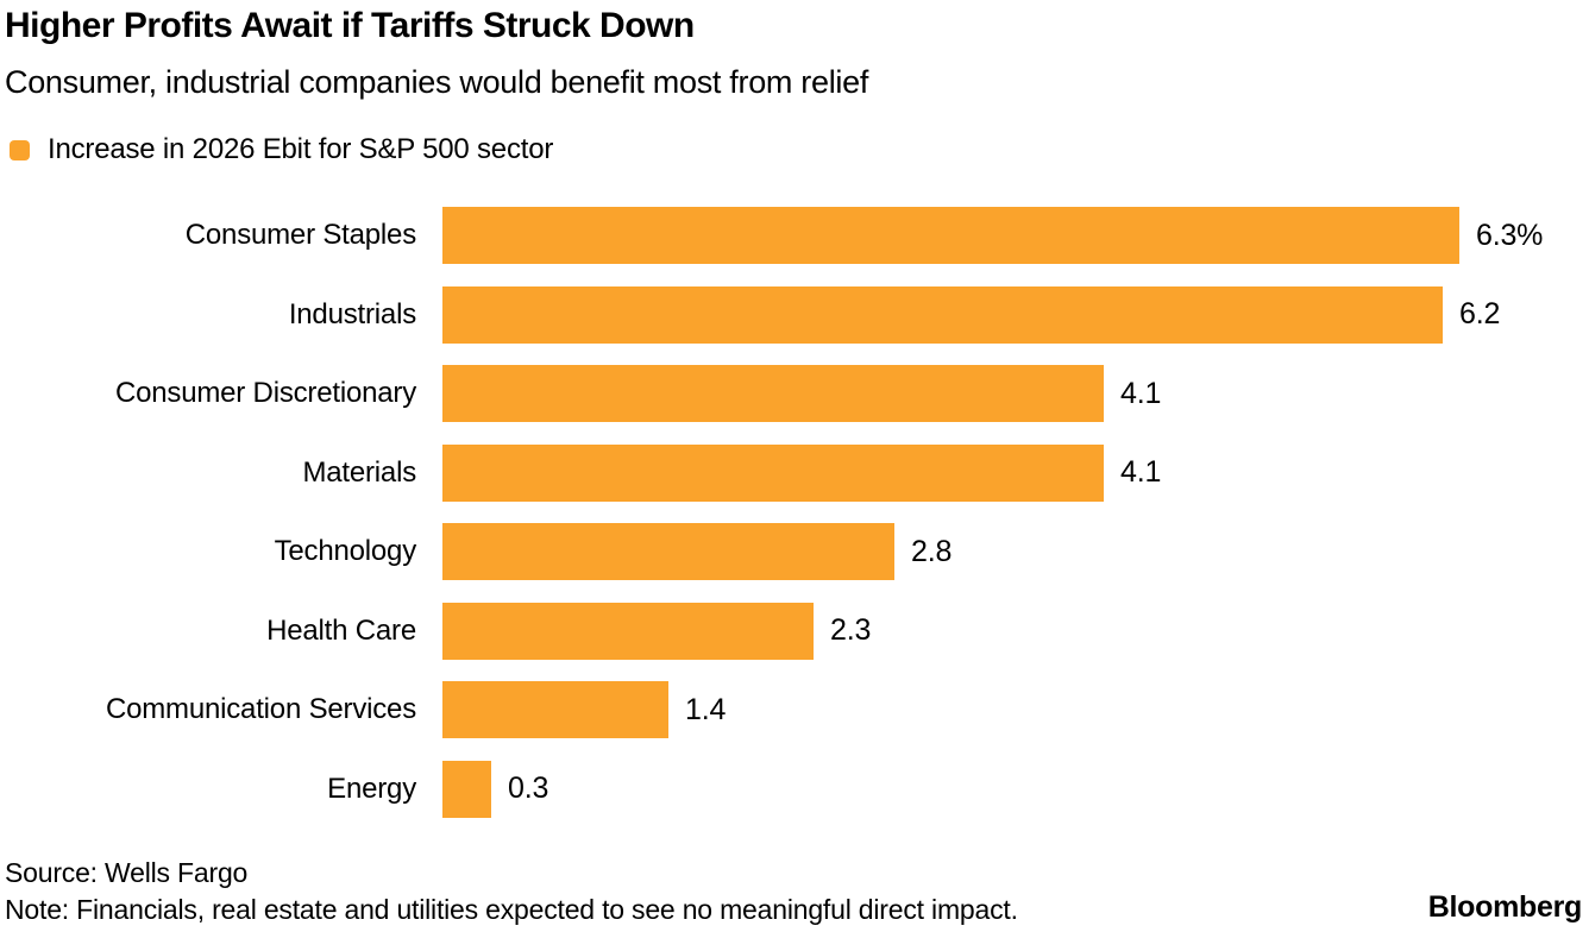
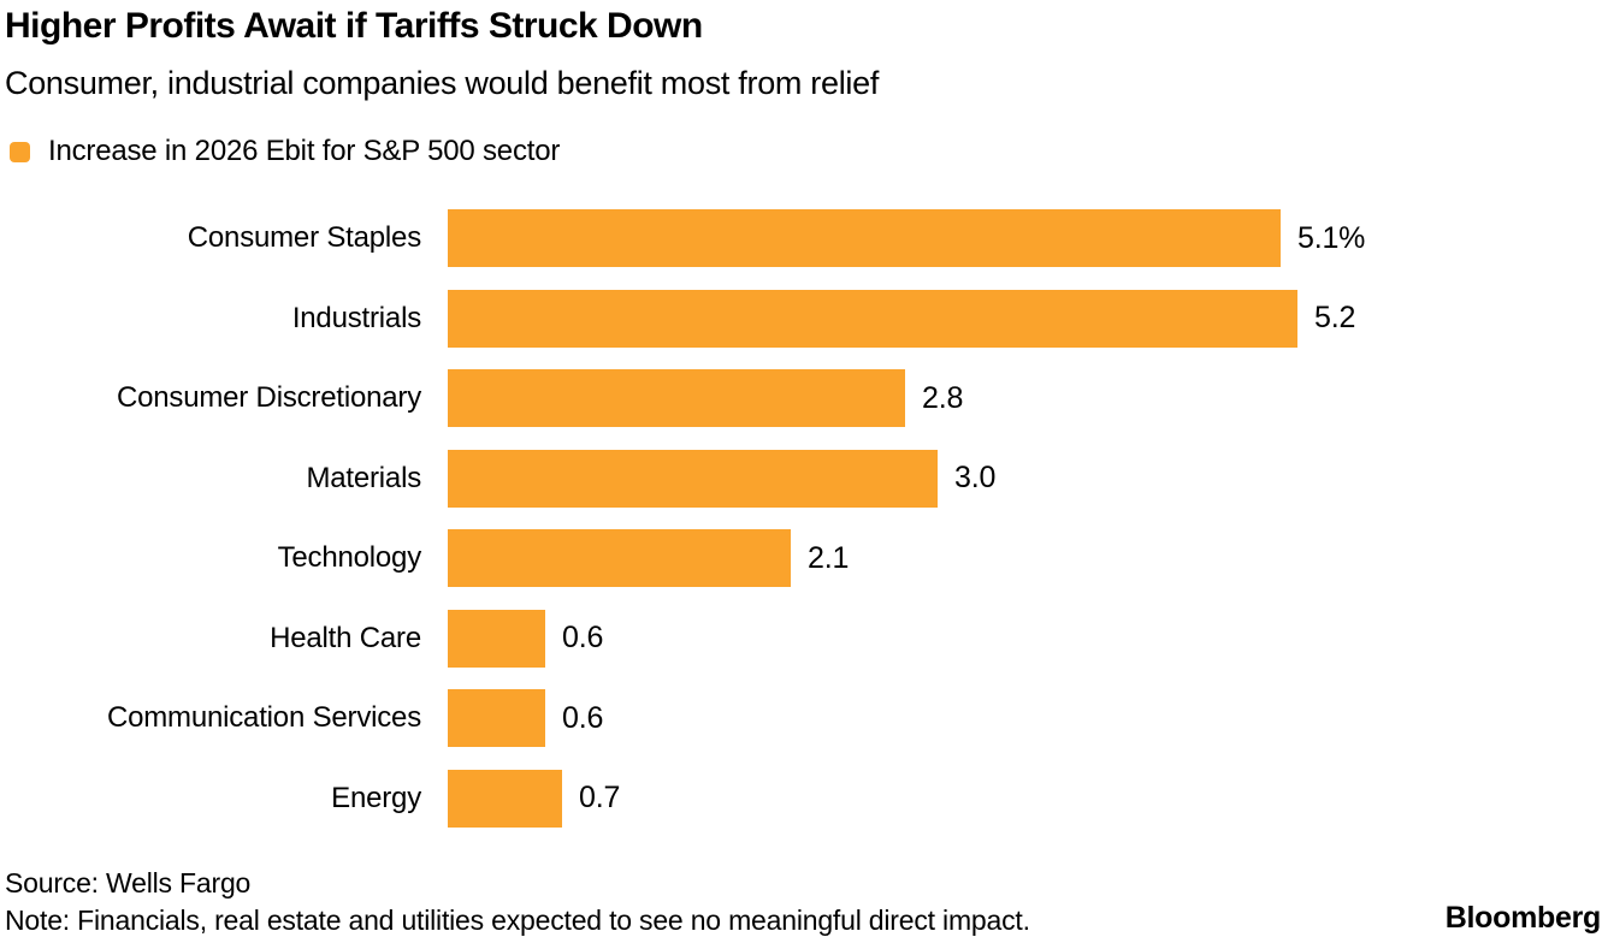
Consumer Staples: 6.3% -> 5.1%
Industrials: 6.2 -> 5.2
Consumer Discretionary: 4.1 -> 2.8
Materials: 4.1 -> 3.0
Technology: 2.8 -> 2.1
Health Care: 2.3 -> 0.6
Communication Services: 1.4 -> 0.6
Energy: 0.3 -> 0.7
